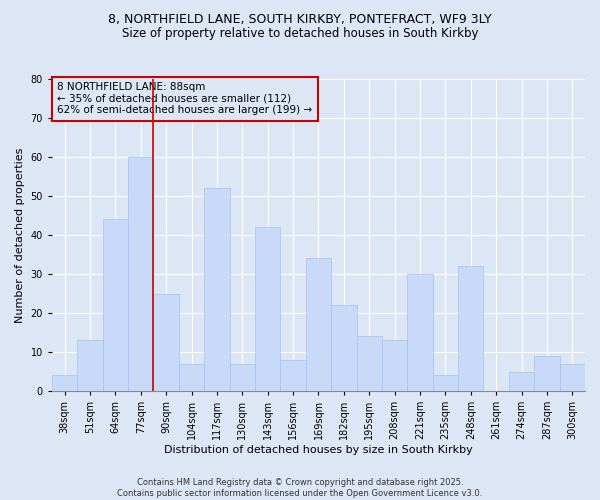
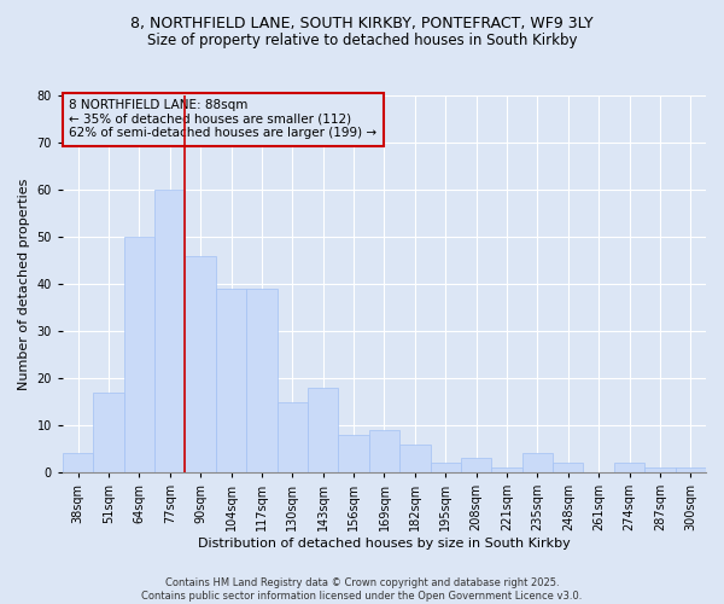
51sqm: 13 -> 17
64sqm: 44 -> 50
90sqm: 25 -> 46
104sqm: 7 -> 39
117sqm: 52 -> 39
130sqm: 7 -> 15
143sqm: 42 -> 18
169sqm: 34 -> 9
182sqm: 22 -> 6
195sqm: 14 -> 2
208sqm: 13 -> 3
221sqm: 30 -> 1
248sqm: 32 -> 2
274sqm: 5 -> 2
287sqm: 9 -> 1
300sqm: 7 -> 1
